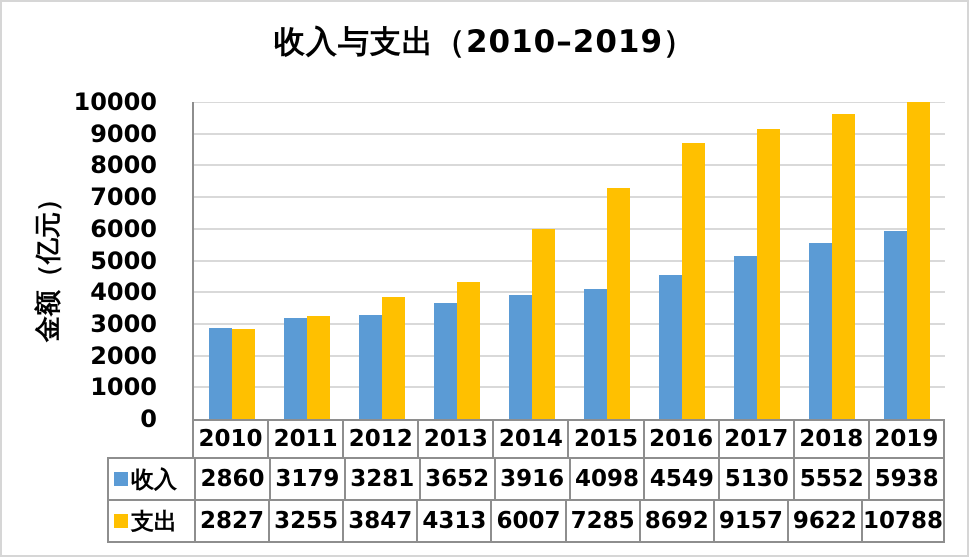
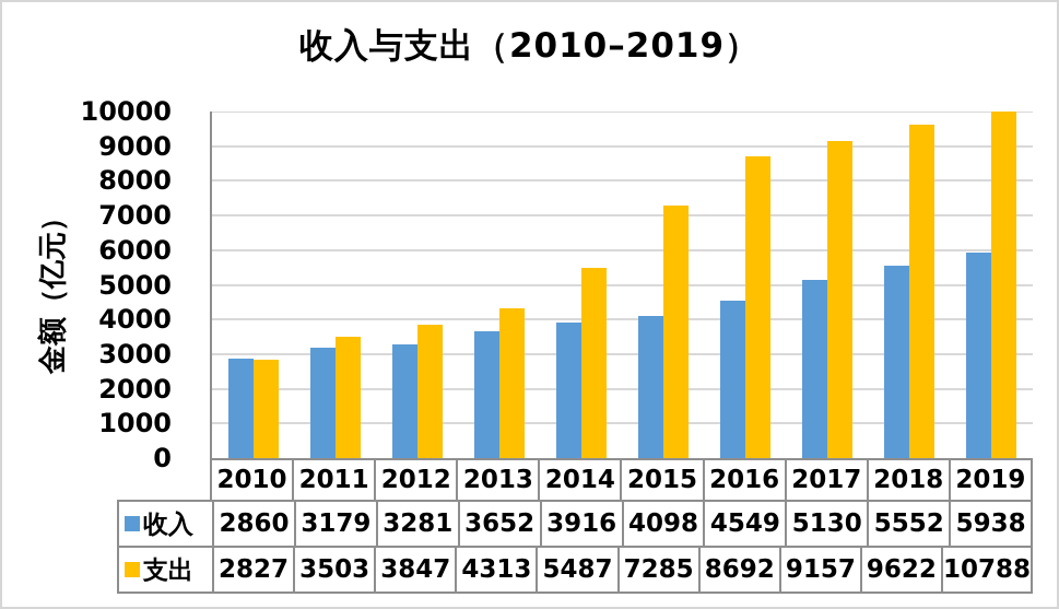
支出/2011: 3255 -> 3503
支出/2014: 6007 -> 5487
